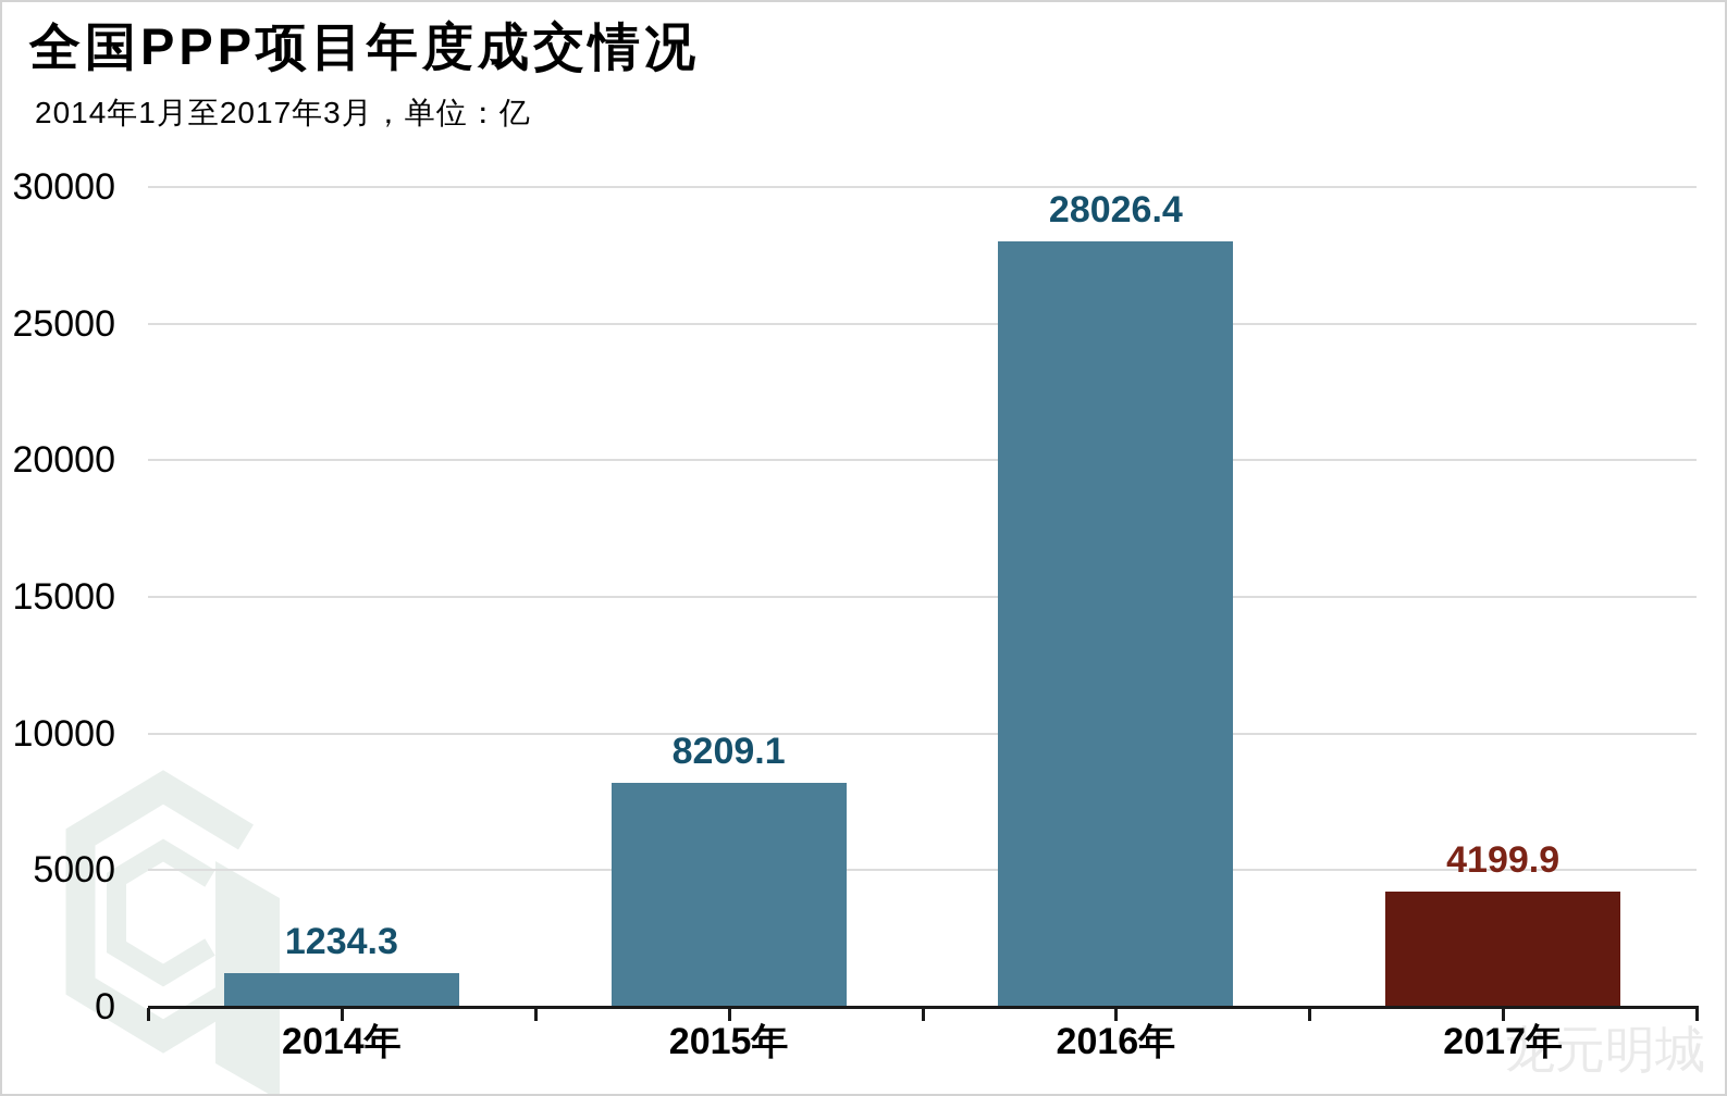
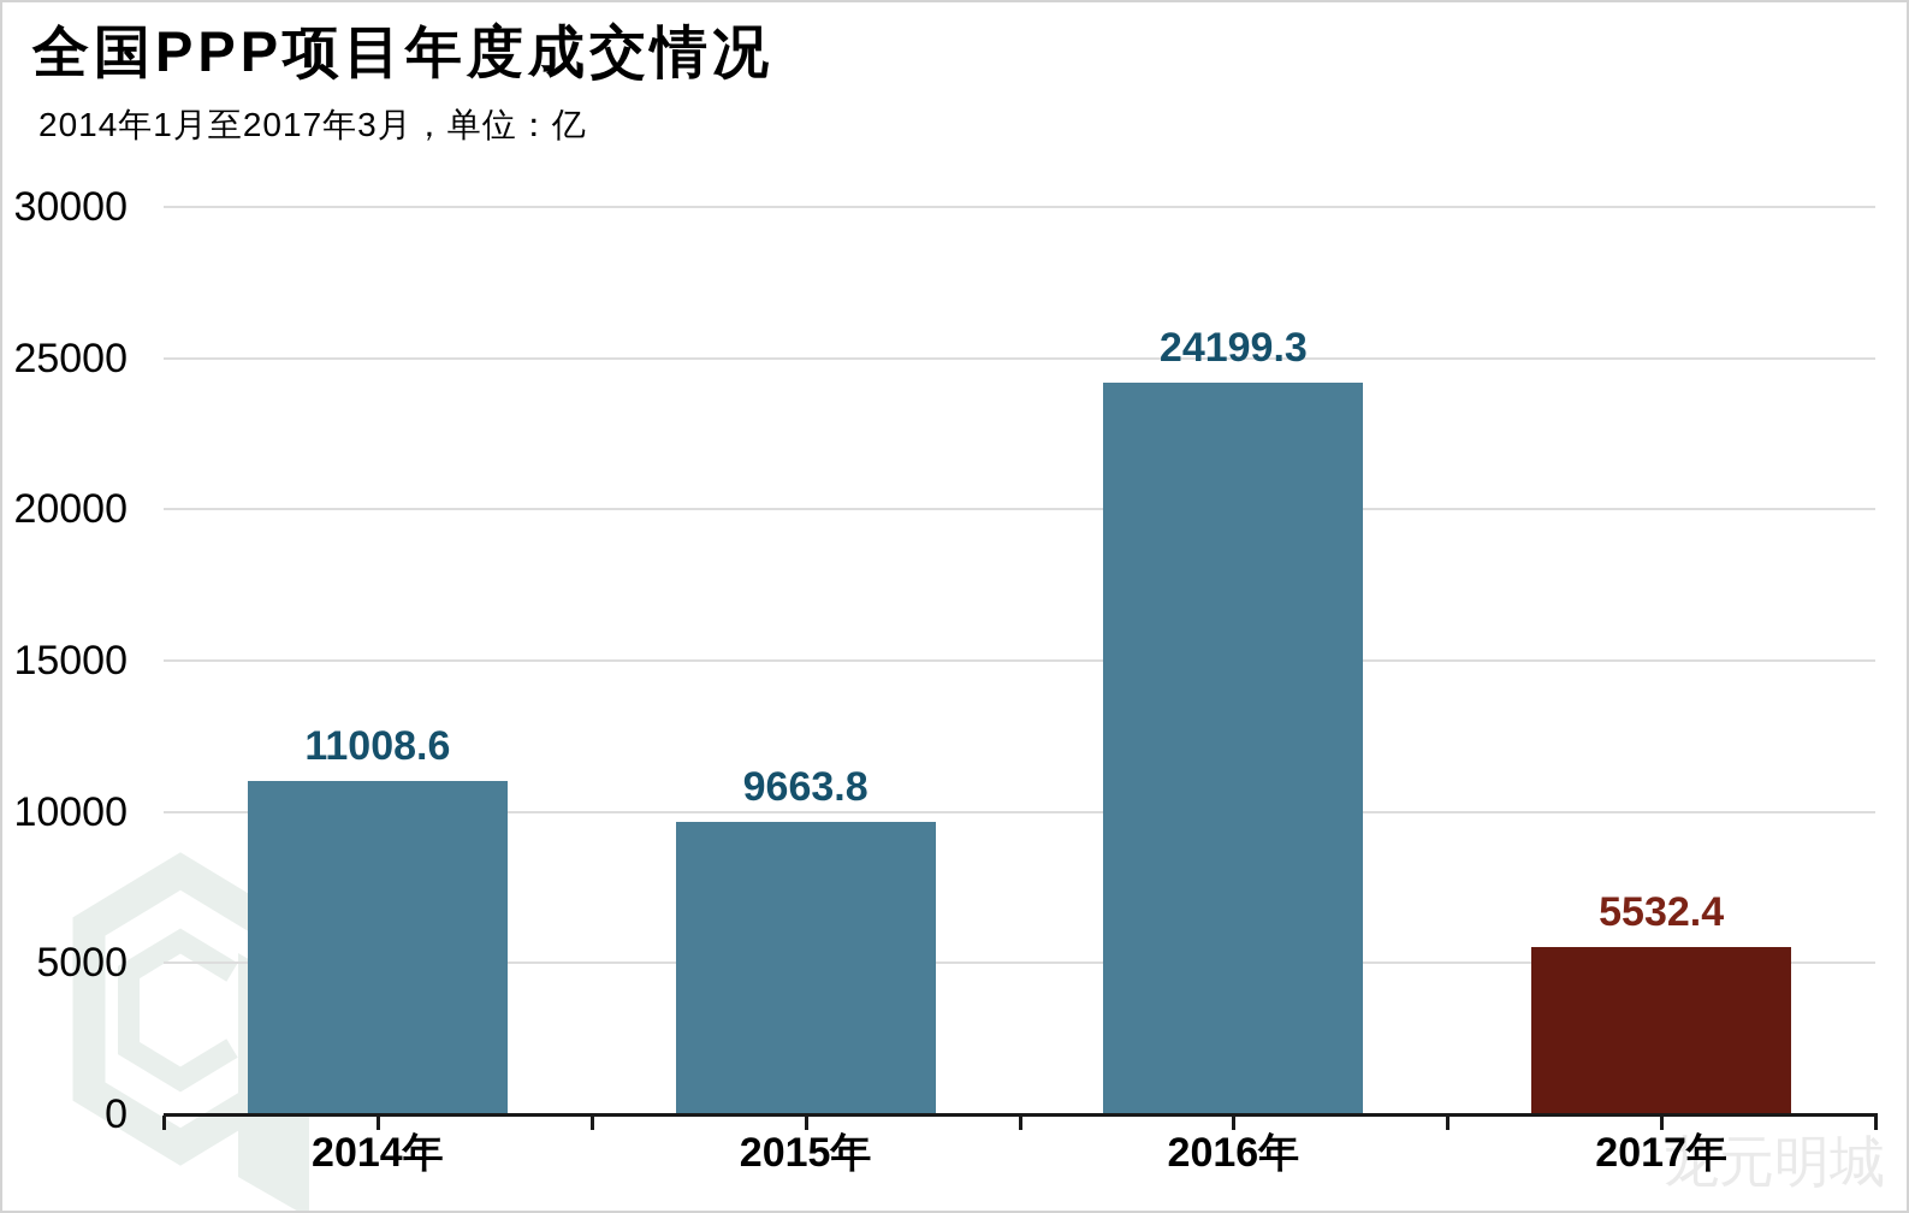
2014年: 1234.3 -> 11008.6
2015年: 8209.1 -> 9663.8
2016年: 28026.4 -> 24199.3
2017年: 4199.9 -> 5532.4
